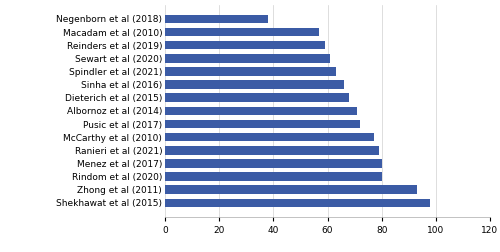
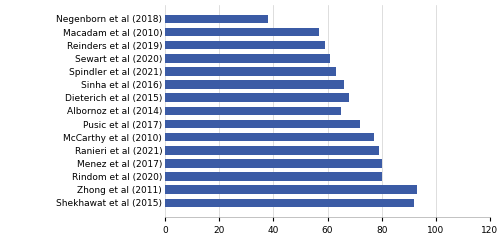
Albornoz et al (2014): 71 -> 65
Shekhawat et al (2015): 98 -> 92
